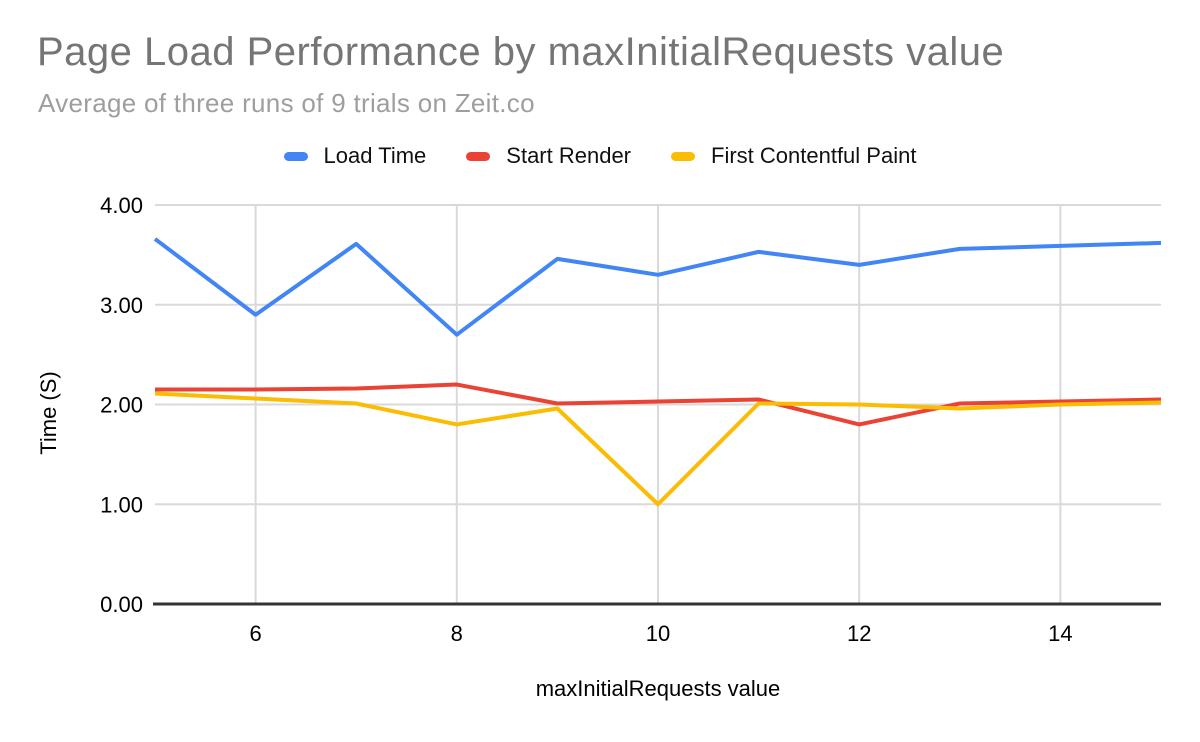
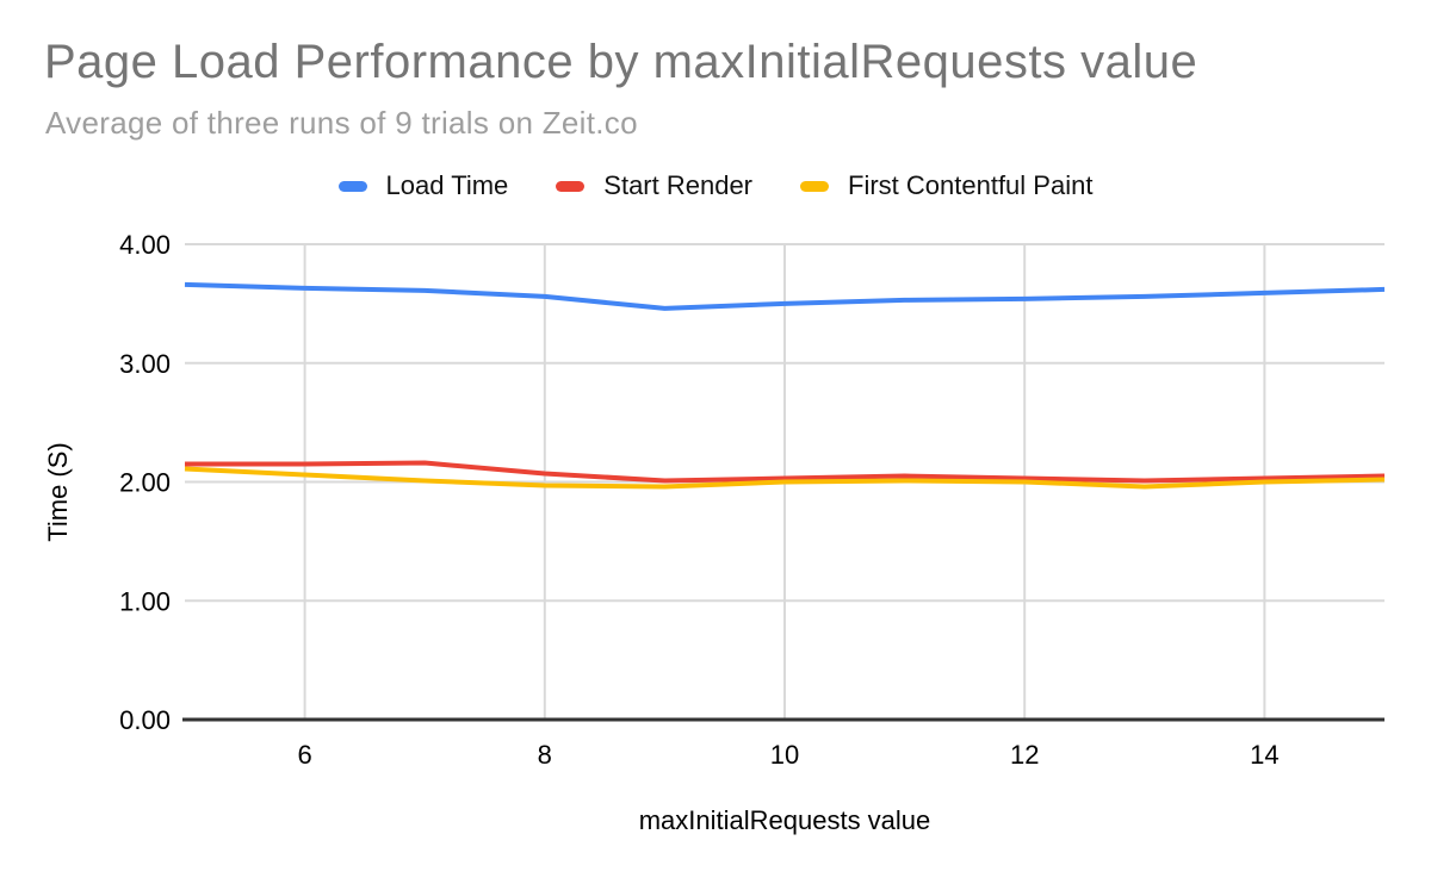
Load Time/6: 2.9 -> 3.6
Load Time/8: 2.7 -> 3.6
Start Render/8: 2.2 -> 2.1
First Contentful Paint/8: 1.8 -> 2.0
Load Time/10: 3.3 -> 3.5
First Contentful Paint/10: 1.0 -> 2.0
Load Time/12: 3.4 -> 3.5
Start Render/12: 1.8 -> 2.0
